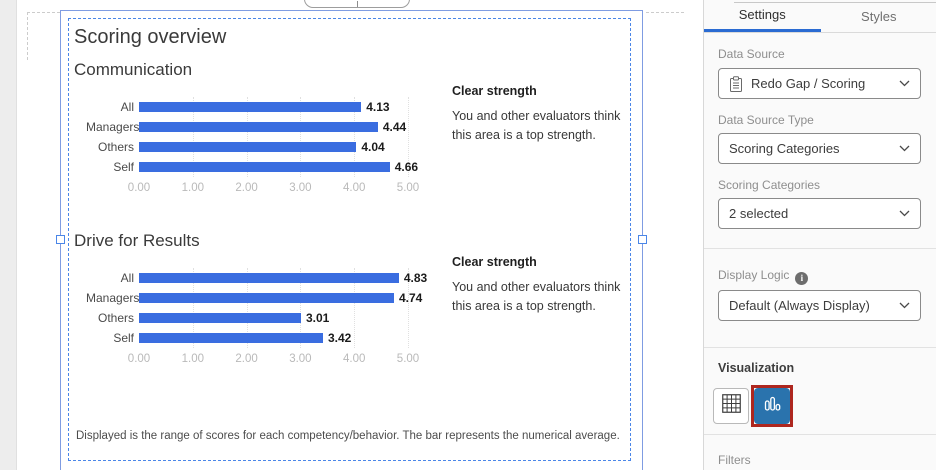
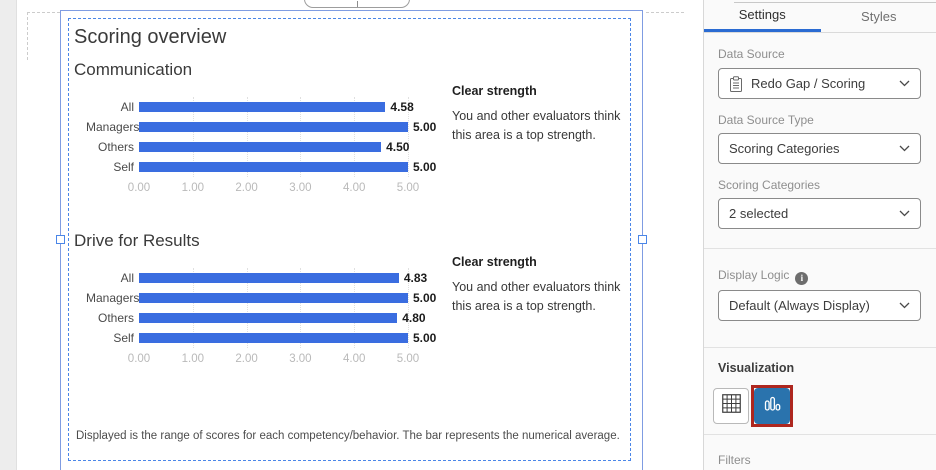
Communication/All: 4.13 -> 4.58
Communication/Managers: 4.44 -> 5.00
Communication/Others: 4.04 -> 4.50
Communication/Self: 4.66 -> 5.00
Drive for Results/Managers: 4.74 -> 5.00
Drive for Results/Others: 3.01 -> 4.80
Drive for Results/Self: 3.42 -> 5.00
